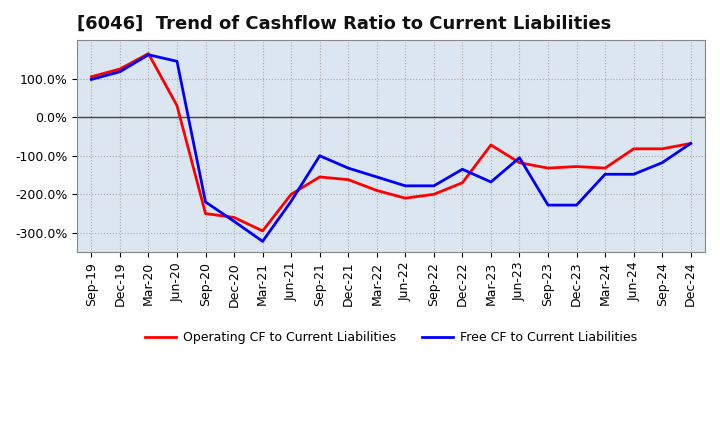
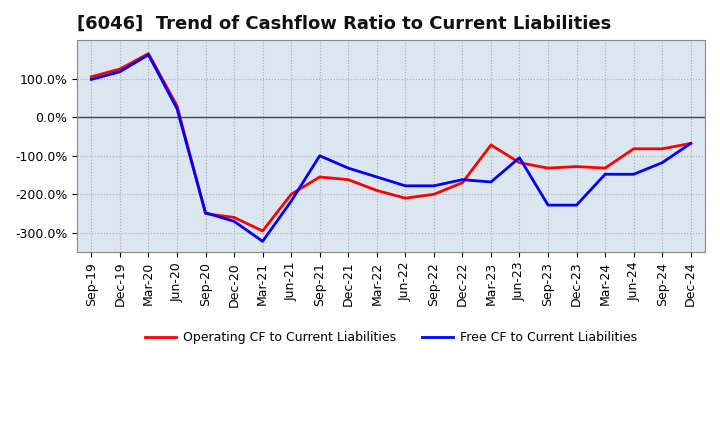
Free CF to Current Liabilities/Jun-20: 145% -> 22%
Free CF to Current Liabilities/Sep-20: -220% -> -248%
Free CF to Current Liabilities/Dec-22: -135% -> -162%
